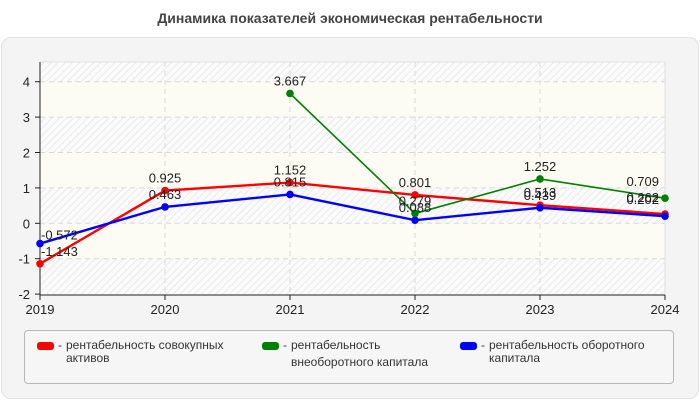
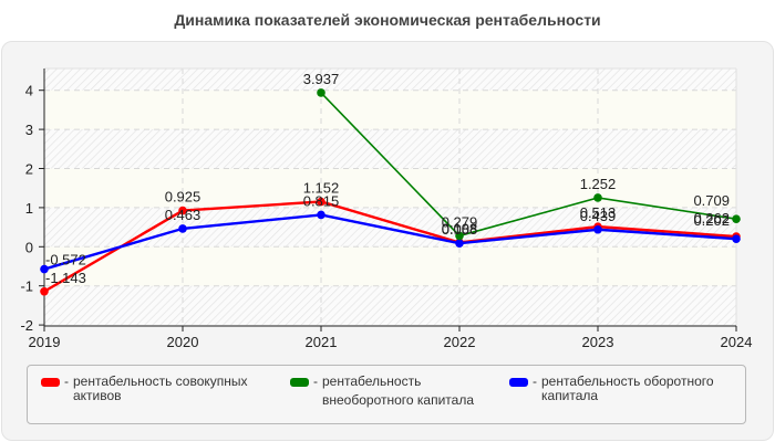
рентабельность внеоборотного капитала/2021: 3.667 -> 3.937
рентабельность совокупных активов/2022: 0.801 -> 0.108
